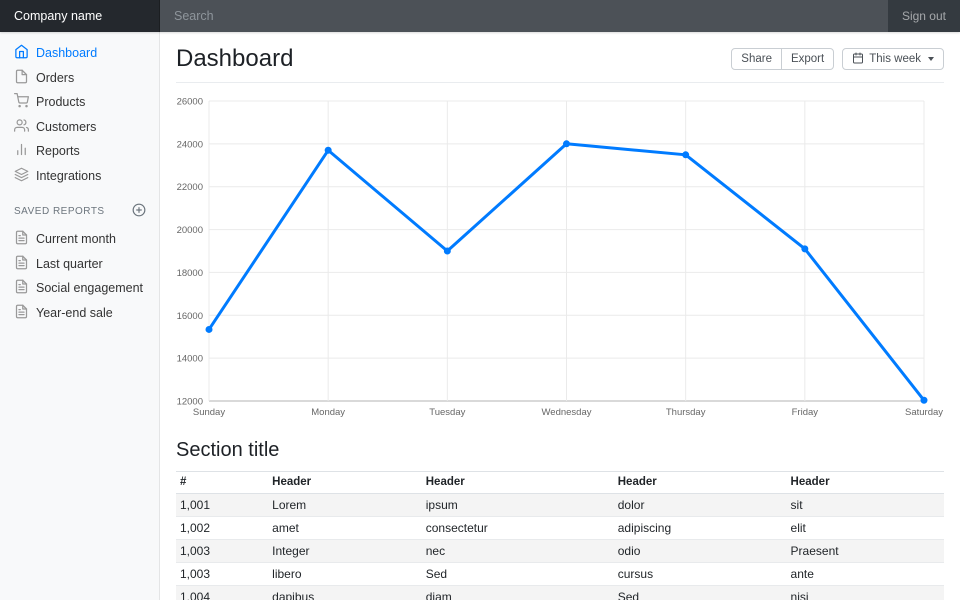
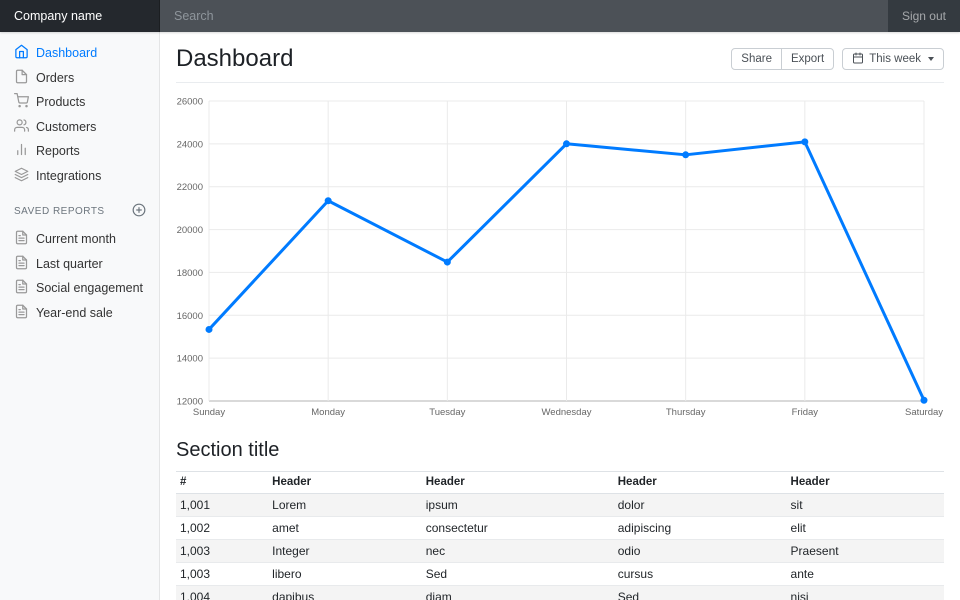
Monday: 23700 -> 21300
Tuesday: 19000 -> 18500
Friday: 19100 -> 24100
